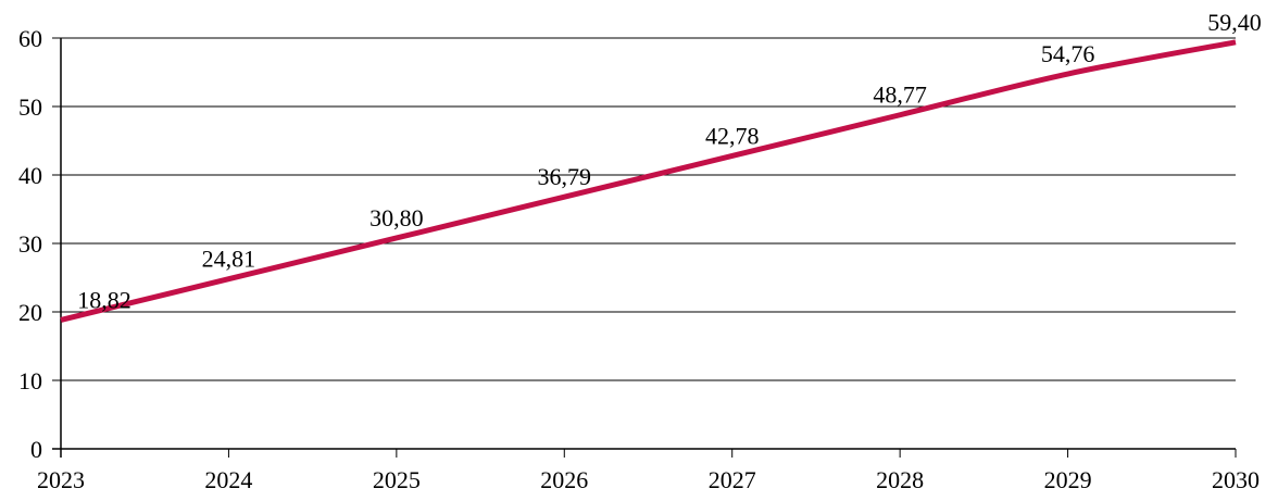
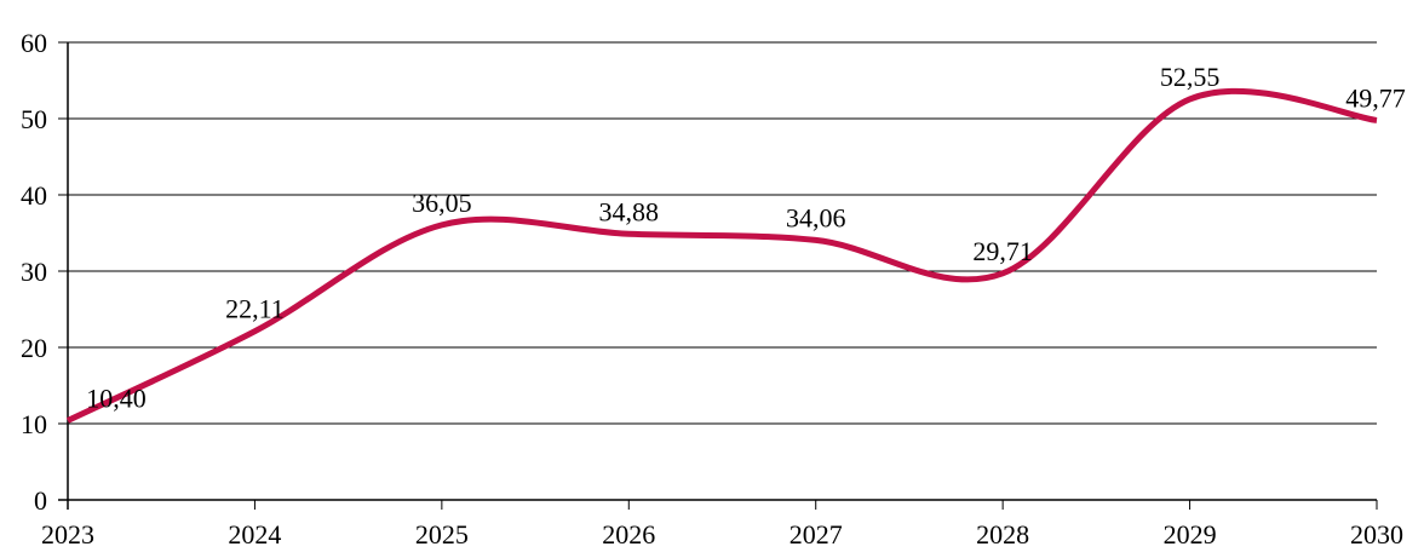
2023: 18,82 -> 10,40
2024: 24,81 -> 22,11
2025: 30,80 -> 36,05
2026: 36,79 -> 34,88
2027: 42,78 -> 34,06
2028: 48,77 -> 29,71
2029: 54,76 -> 52,55
2030: 59,40 -> 49,77
